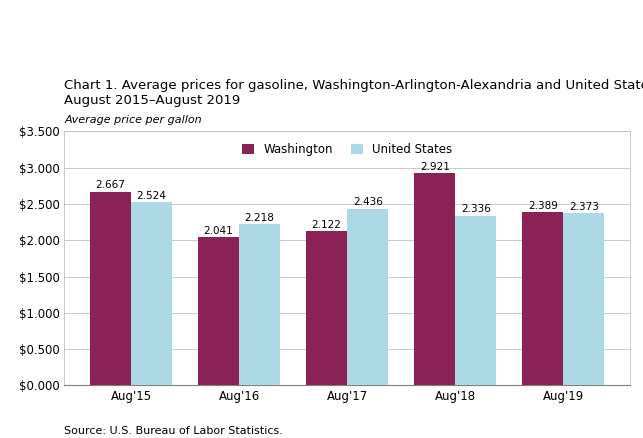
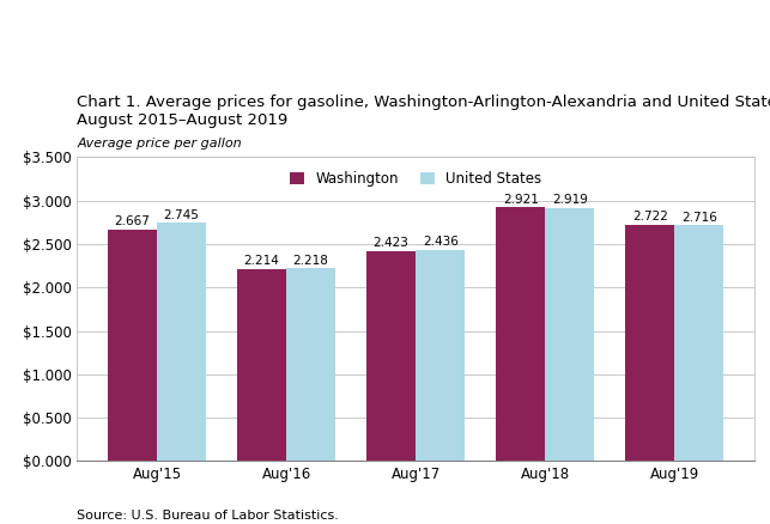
United States/Aug'15: 2.524 -> 2.745
Washington/Aug'16: 2.041 -> 2.214
Washington/Aug'17: 2.122 -> 2.423
United States/Aug'18: 2.336 -> 2.919
Washington/Aug'19: 2.389 -> 2.722
United States/Aug'19: 2.373 -> 2.716
